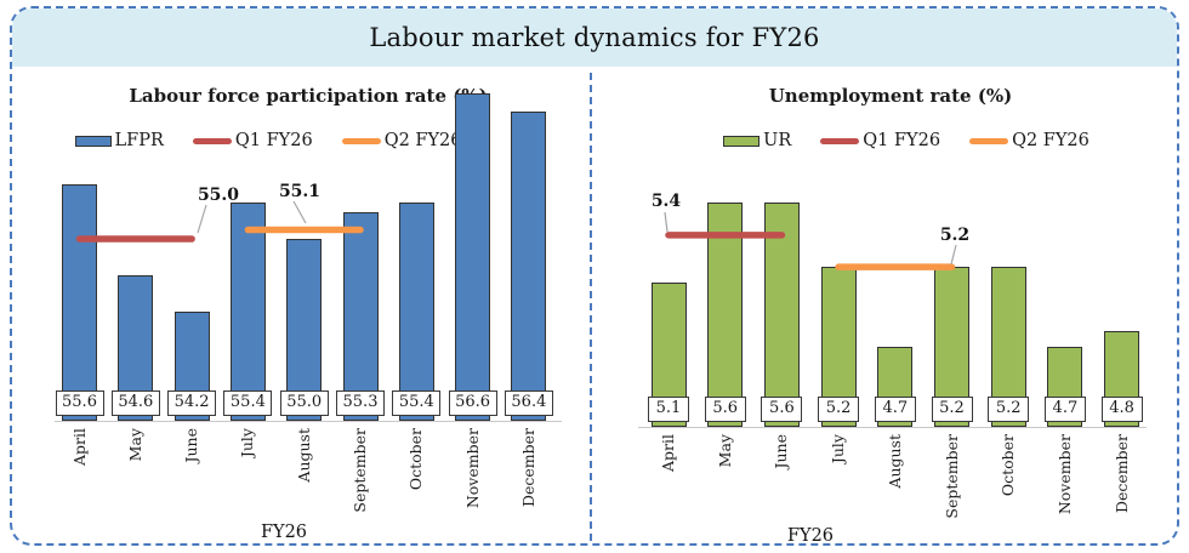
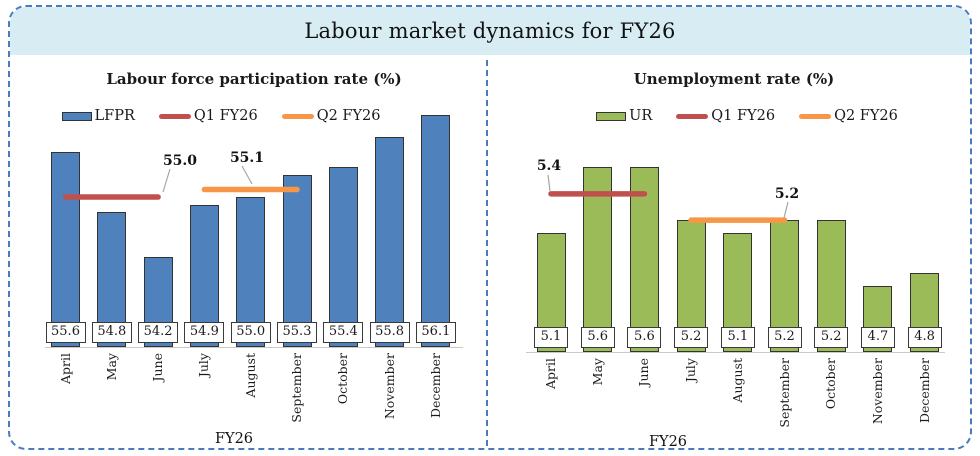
Labour force participation rate (%)/May: 54.6 -> 54.8
Labour force participation rate (%)/July: 55.4 -> 54.9
Labour force participation rate (%)/November: 56.6 -> 55.8
Labour force participation rate (%)/December: 56.4 -> 56.1
Unemployment rate (%)/August: 4.7 -> 5.1
